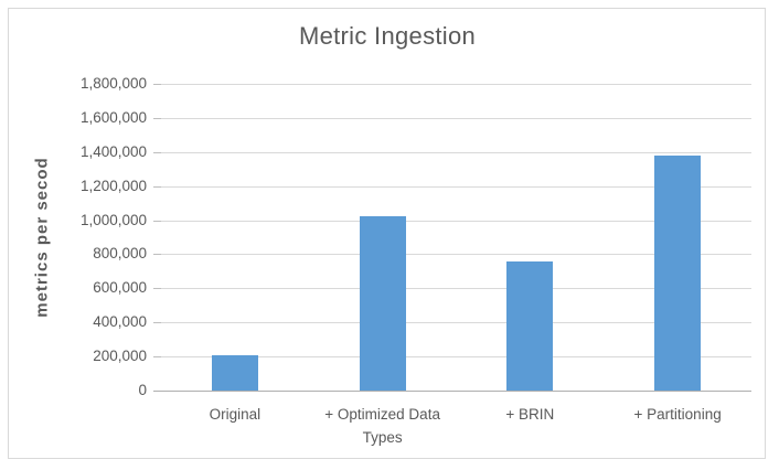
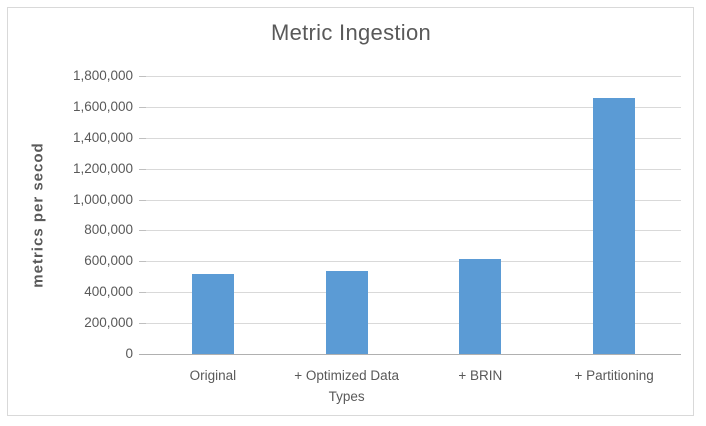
Original: 210000 -> 520000
+ Optimized Data Types: 1020000 -> 540000
+ BRIN: 760000 -> 620000
+ Partitioning: 1380000 -> 1660000
